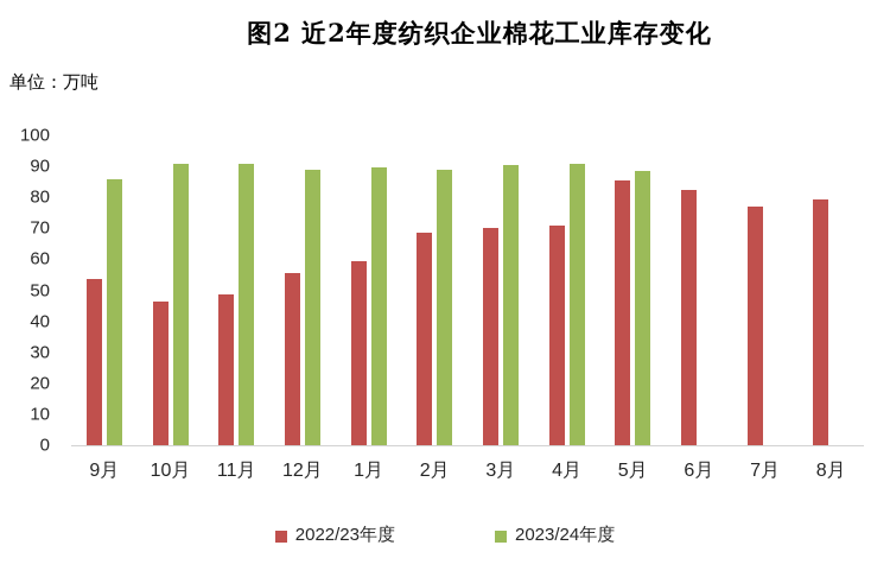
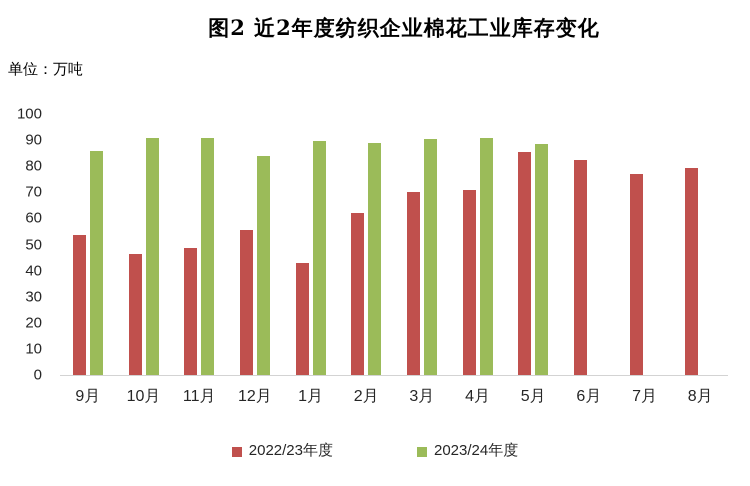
2023/24年度/12月: 89 -> 84
2022/23年度/1月: 60 -> 43
2022/23年度/2月: 68 -> 62
